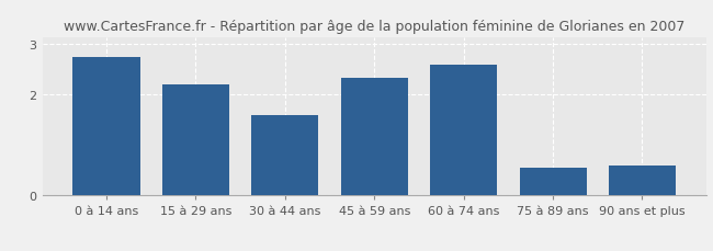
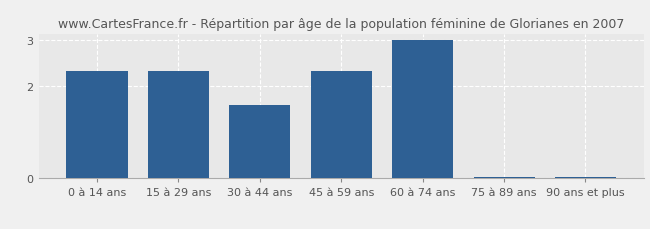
0 à 14 ans: 2.75 -> 2.33
15 à 29 ans: 2.20 -> 2.33
60 à 74 ans: 2.60 -> 3.00
75 à 89 ans: 0.55 -> 0.02
90 ans et plus: 0.60 -> 0.02
